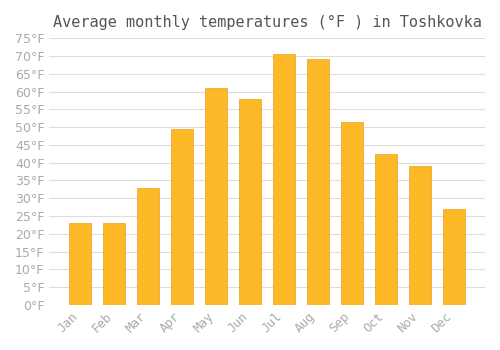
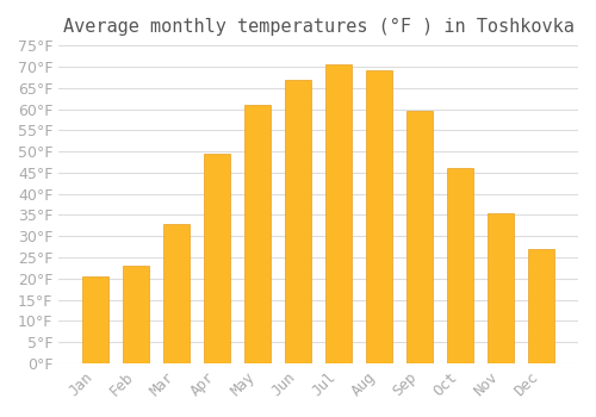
Jan: 23.0°F -> 20.5°F
Jun: 58.0°F -> 67.0°F
Sep: 51.5°F -> 59.5°F
Oct: 42.5°F -> 46.0°F
Nov: 39.0°F -> 35.5°F
